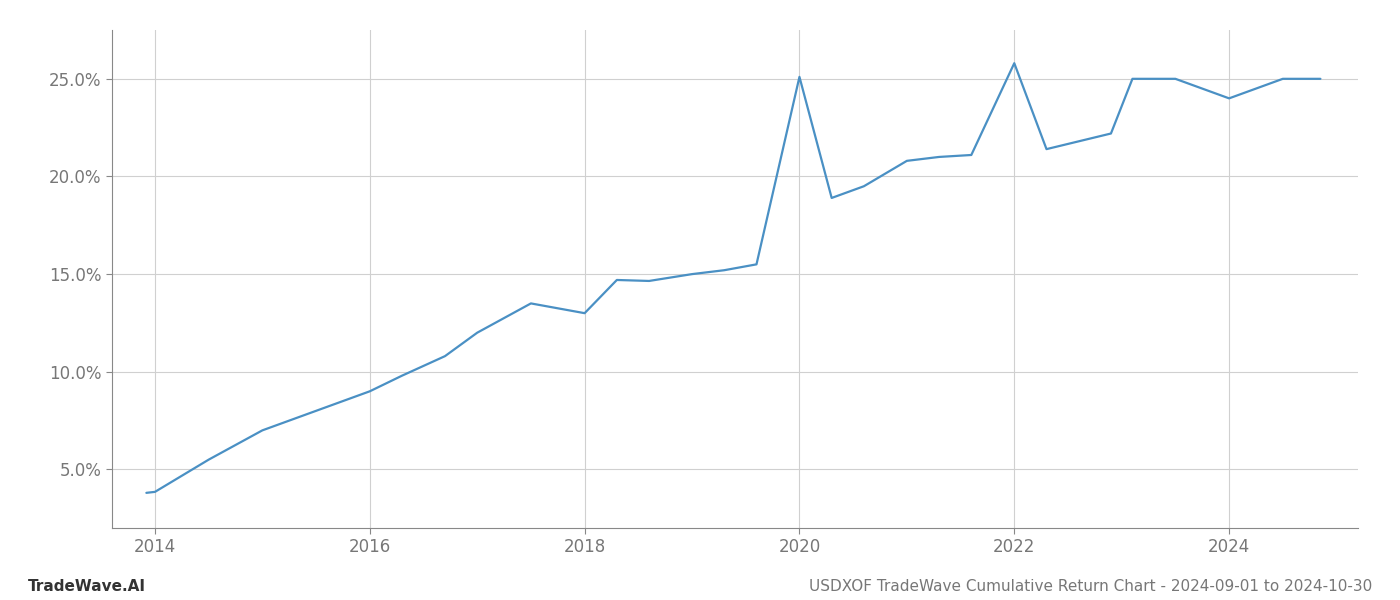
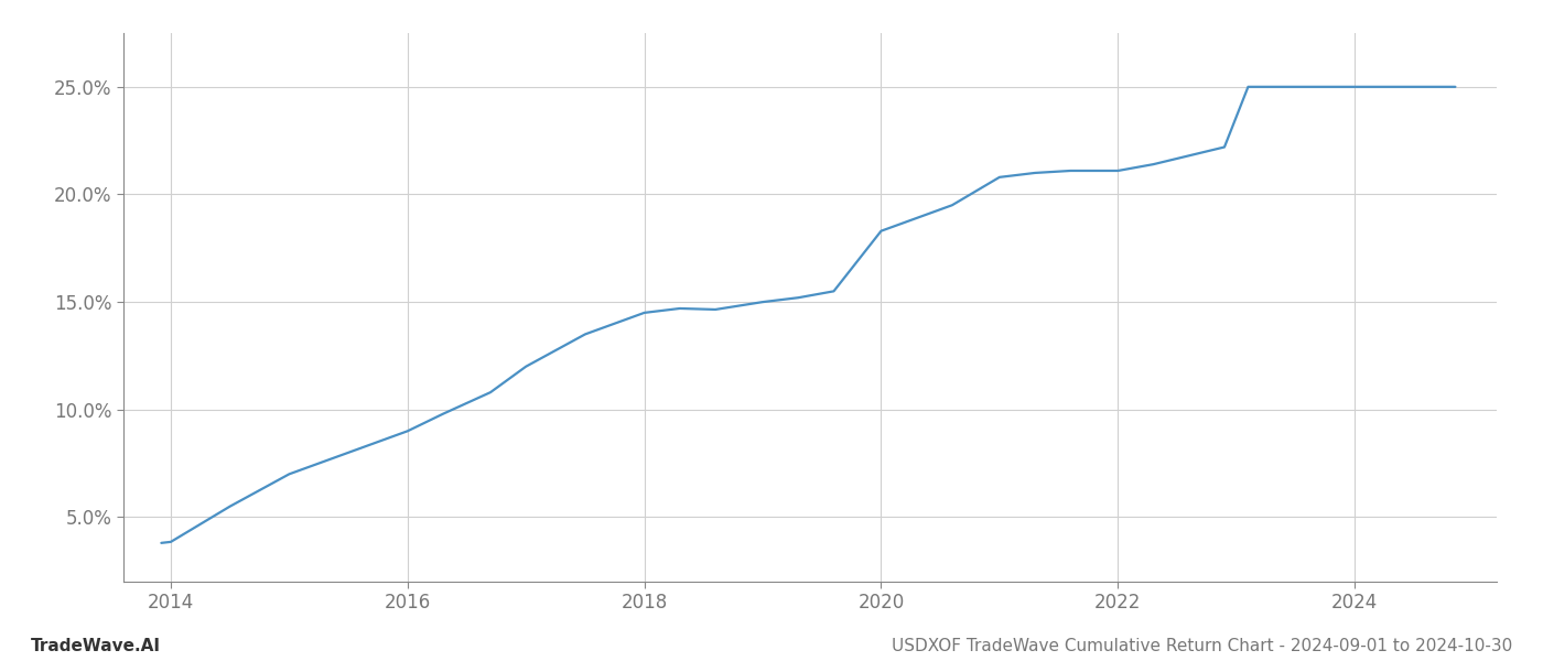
2018: 13.0% -> 14.5%
2020: 25.1% -> 18.3%
2022: 25.8% -> 21.1%
2024: 24.0% -> 25.0%
